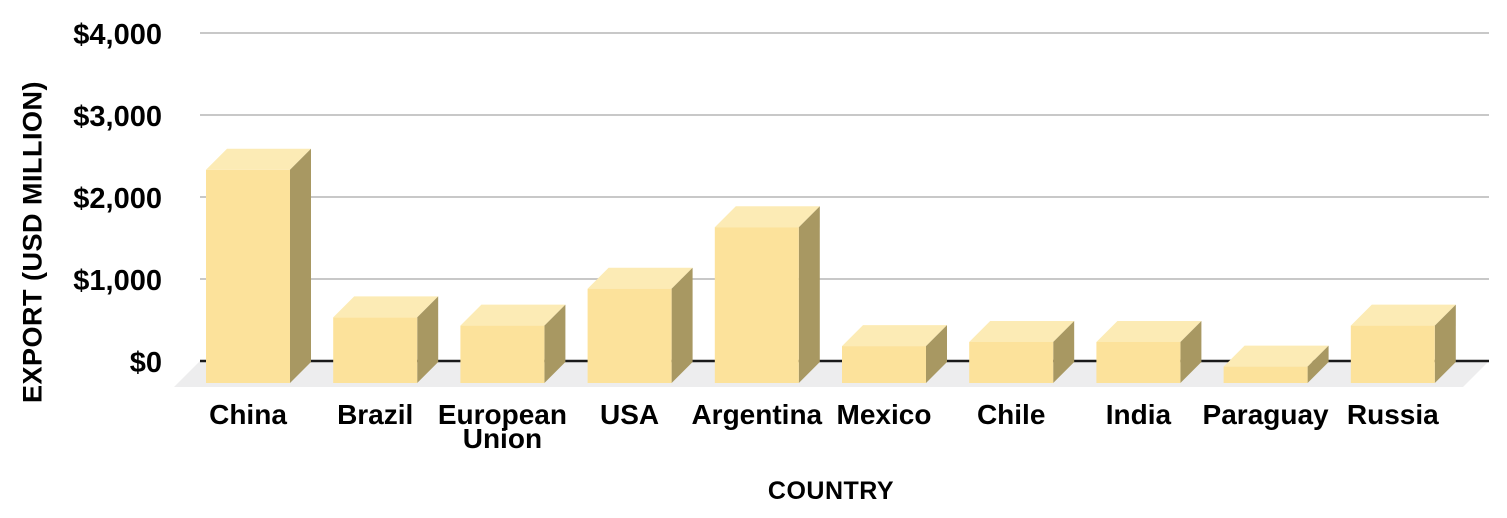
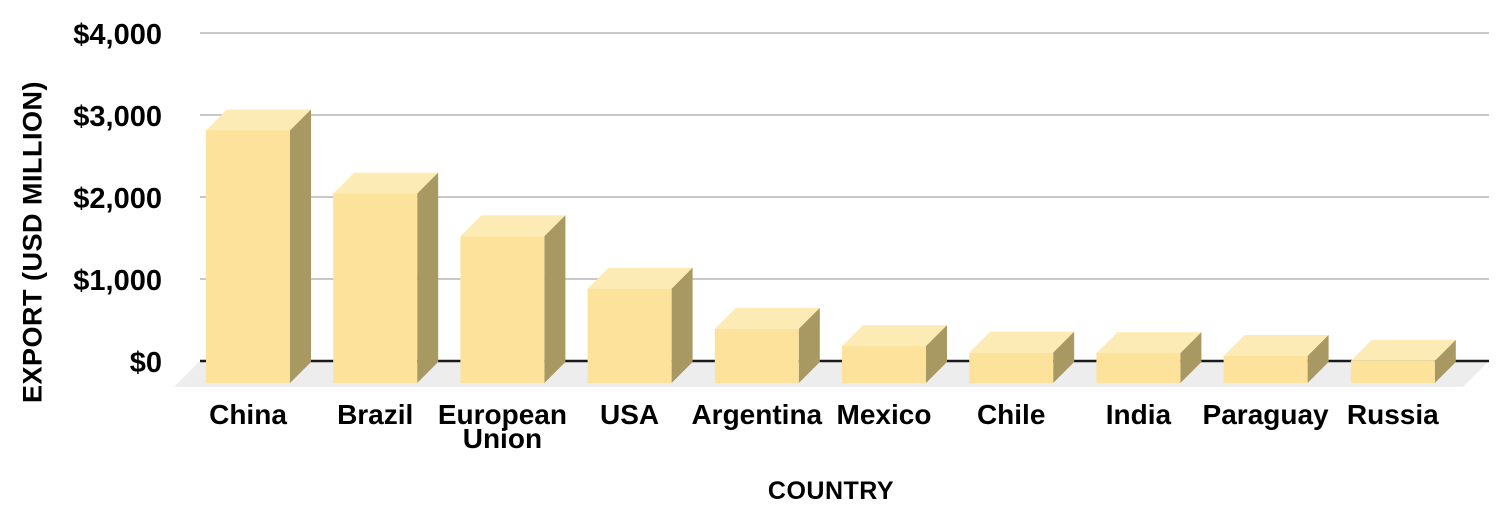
China: $2600 -> $3100
Brazil: $800 -> $2300
European Union: $700 -> $1800
Argentina: $1900 -> $700
Chile: $500 -> $400
India: $500 -> $400
Paraguay: $200 -> $300
Russia: $700 -> $300
